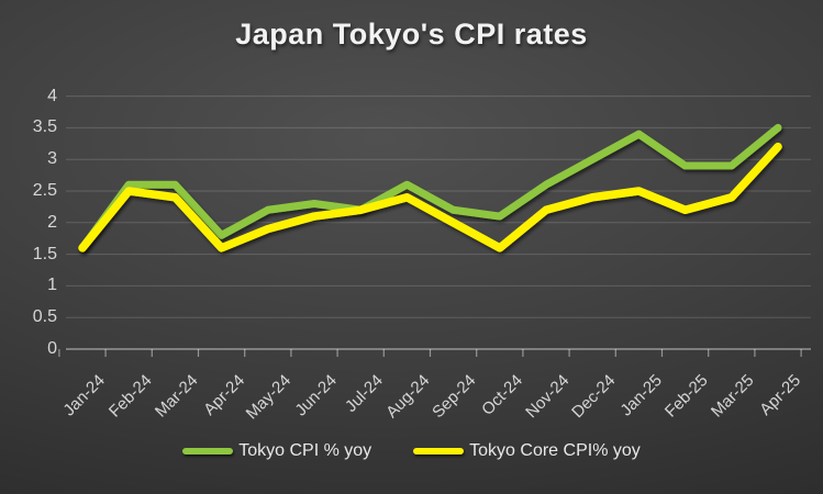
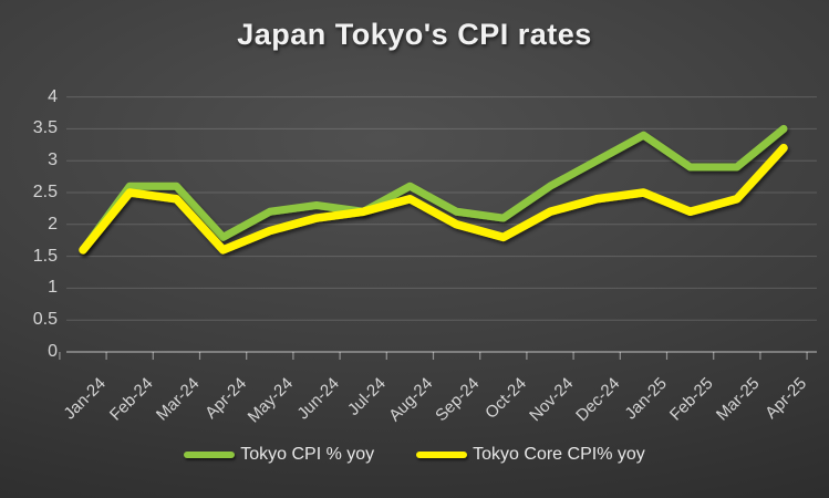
Tokyo Core CPI% yoy/Oct-24: 1.6 -> 1.8
